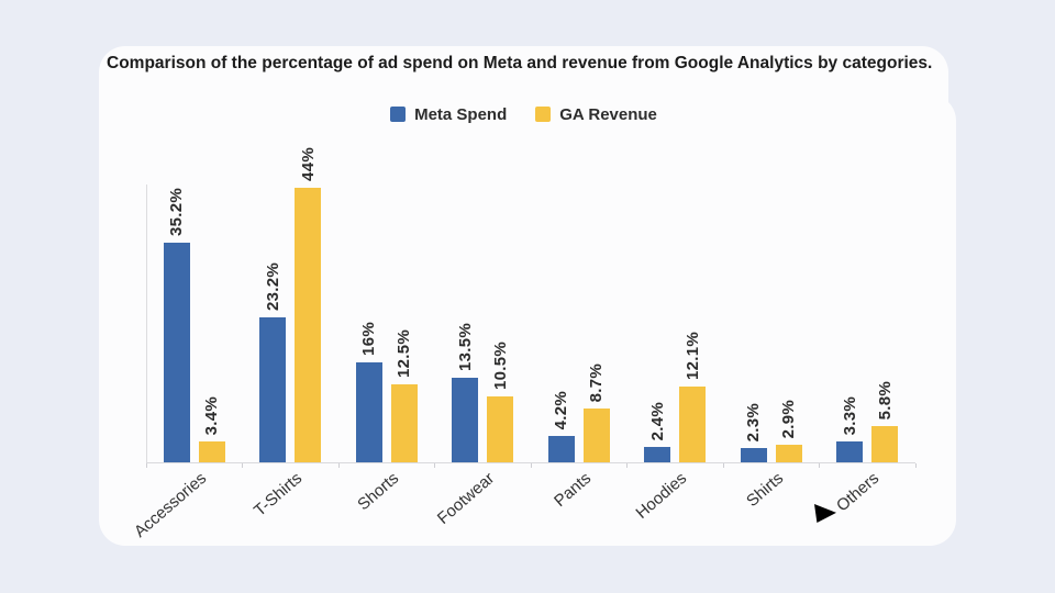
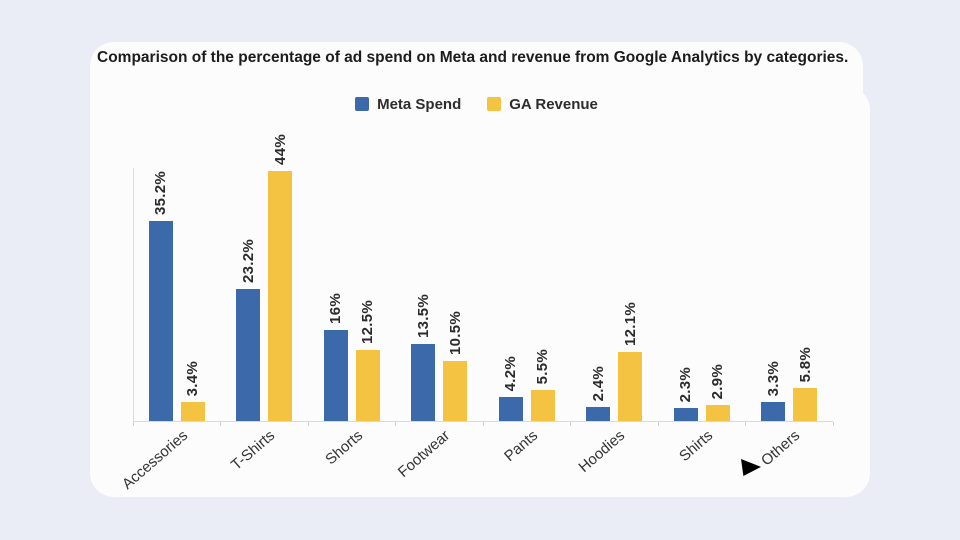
GA Revenue/Pants: 8.7% -> 5.5%
